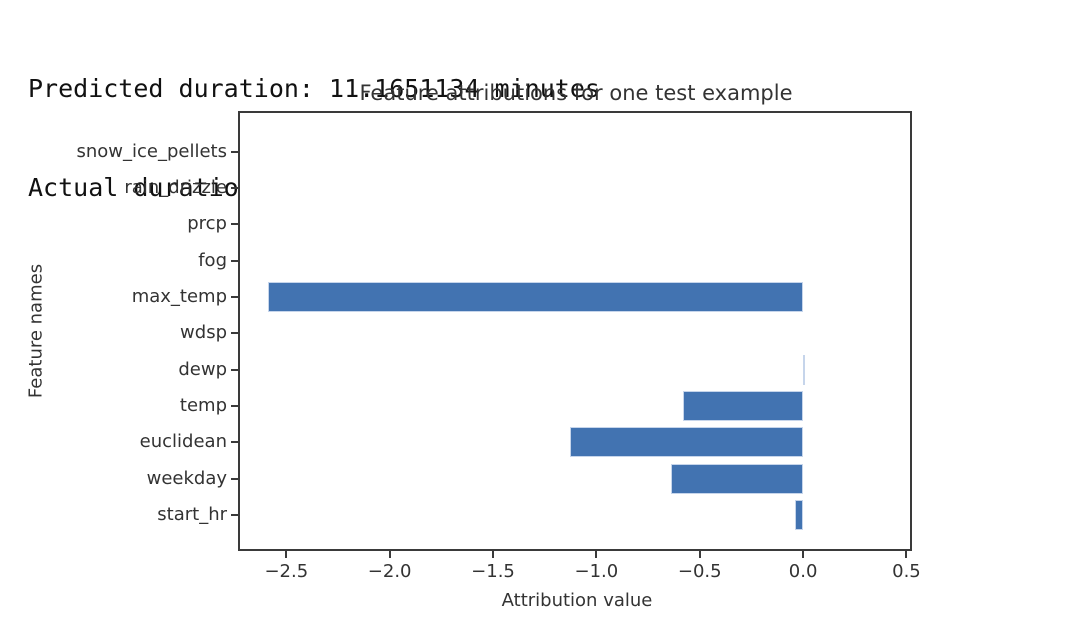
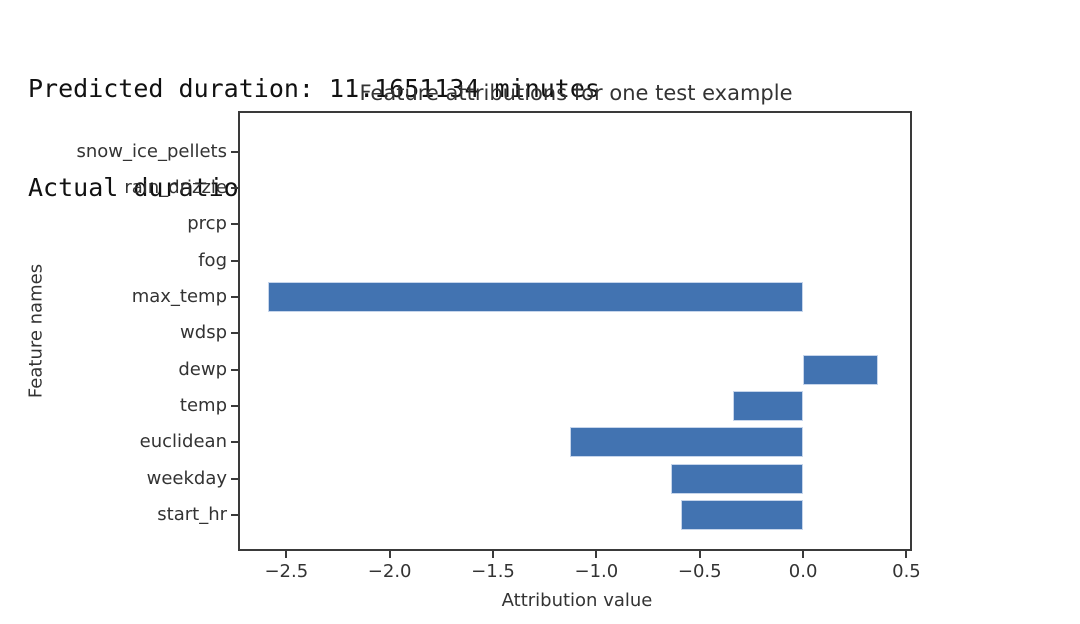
dewp: 0.01 -> 0.36
temp: -0.58 -> -0.34
start_hr: -0.04 -> -0.59
